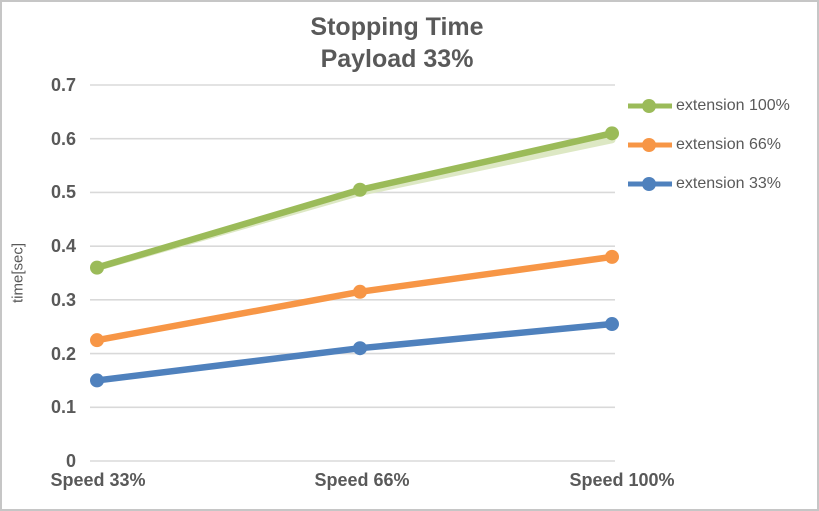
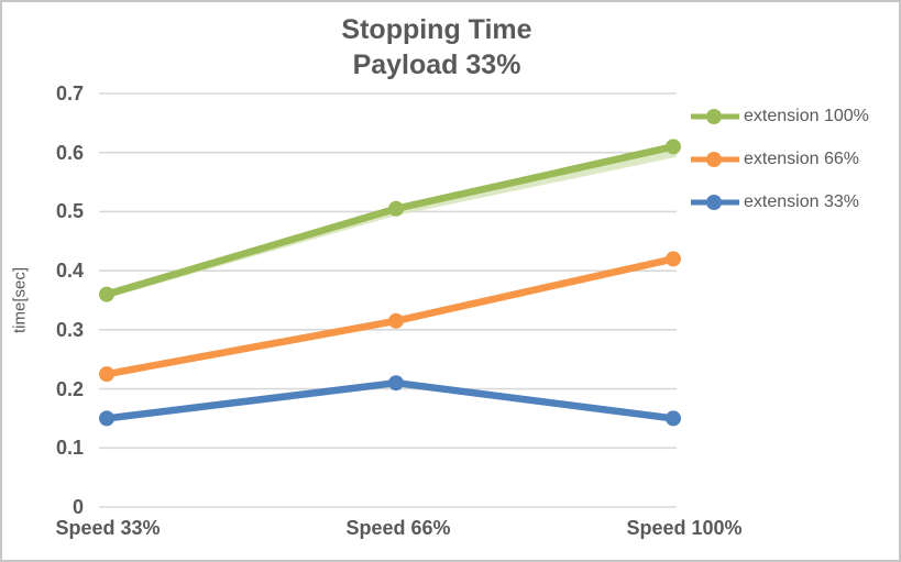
extension 66%/Speed 100%: 0.38 -> 0.42
extension 33%/Speed 100%: 0.26 -> 0.15
